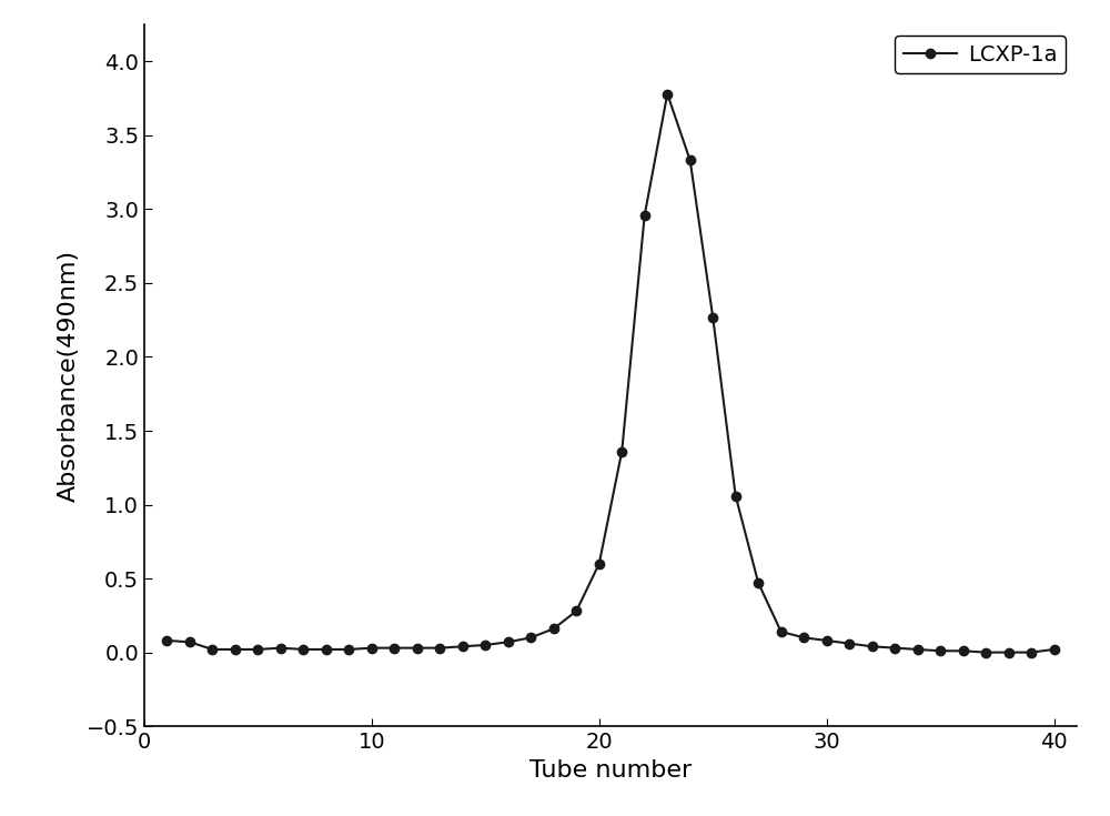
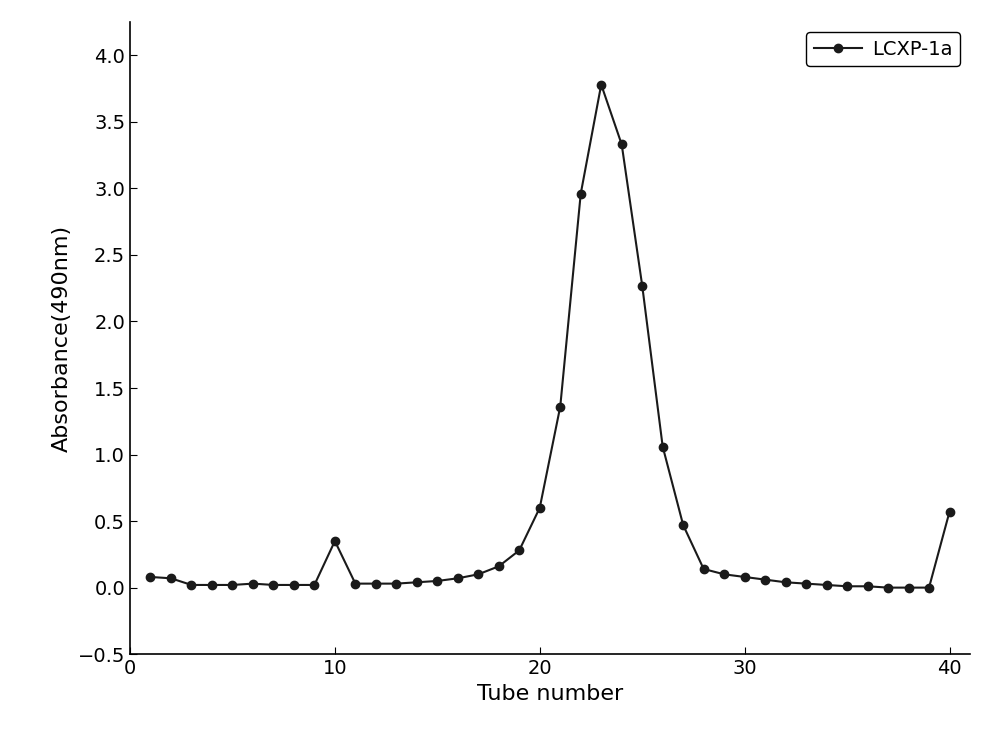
10: 0.03 -> 0.35
40: 0.02 -> 0.57
